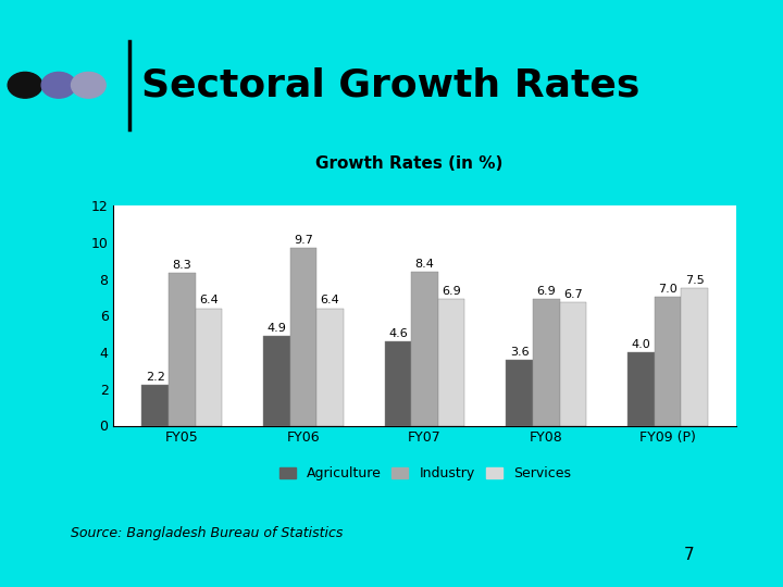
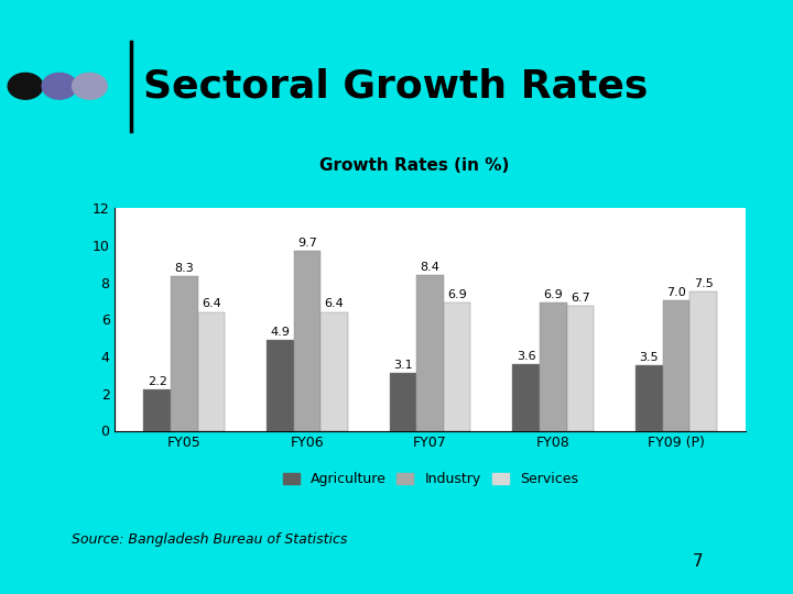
Agriculture/FY07: 4.6 -> 3.1
Agriculture/FY09 (P): 4.0 -> 3.5
